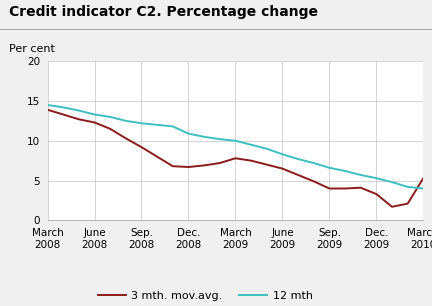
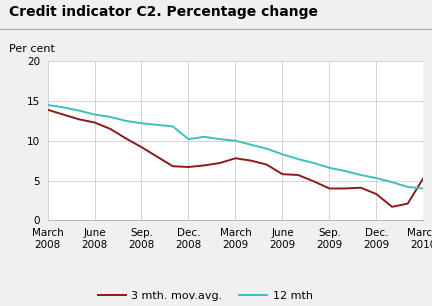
12 mth/Dec. 2008: 10.9 -> 10.2
3 mth. mov.avg./June 2009: 6.5 -> 5.8
